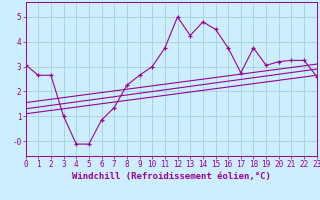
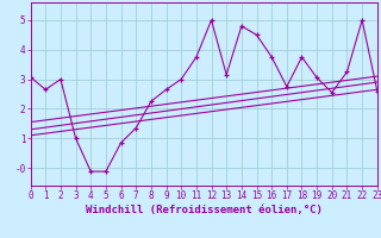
2: 2.65 -> 3.00
13: 4.25 -> 3.15
20: 3.20 -> 2.55
22: 3.25 -> 5.00
